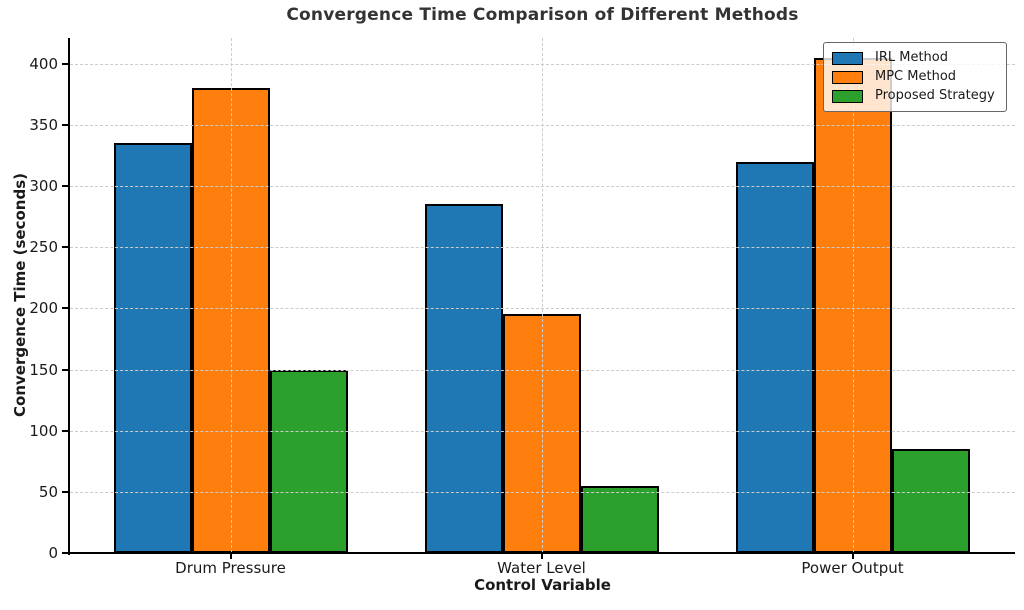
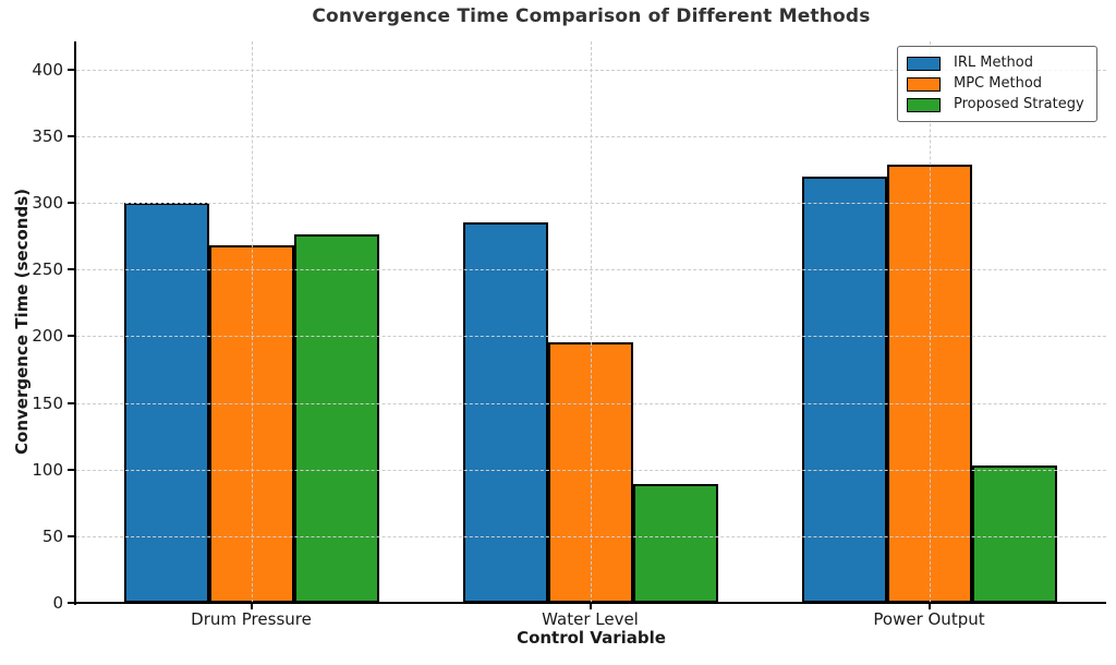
IRL Method/Drum Pressure: 335 -> 300
MPC Method/Drum Pressure: 380 -> 268
Proposed Strategy/Drum Pressure: 150 -> 276
Proposed Strategy/Water Level: 55 -> 89
MPC Method/Power Output: 405 -> 329
Proposed Strategy/Power Output: 85 -> 103
